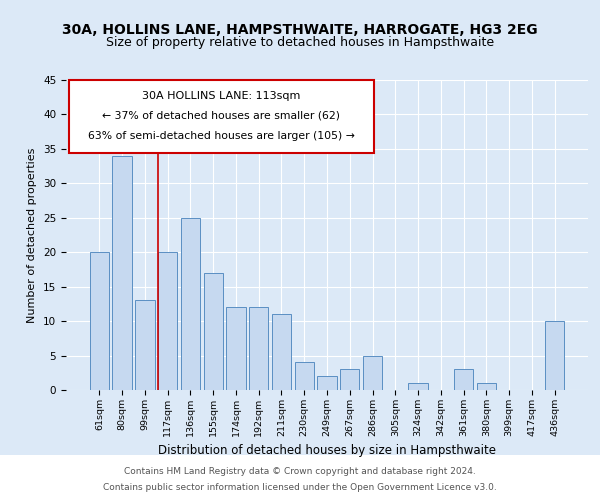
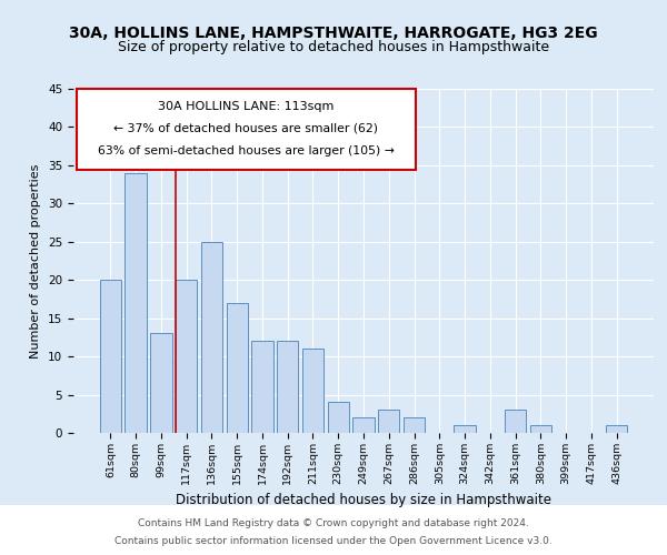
286sqm: 5 -> 2
436sqm: 10 -> 1
